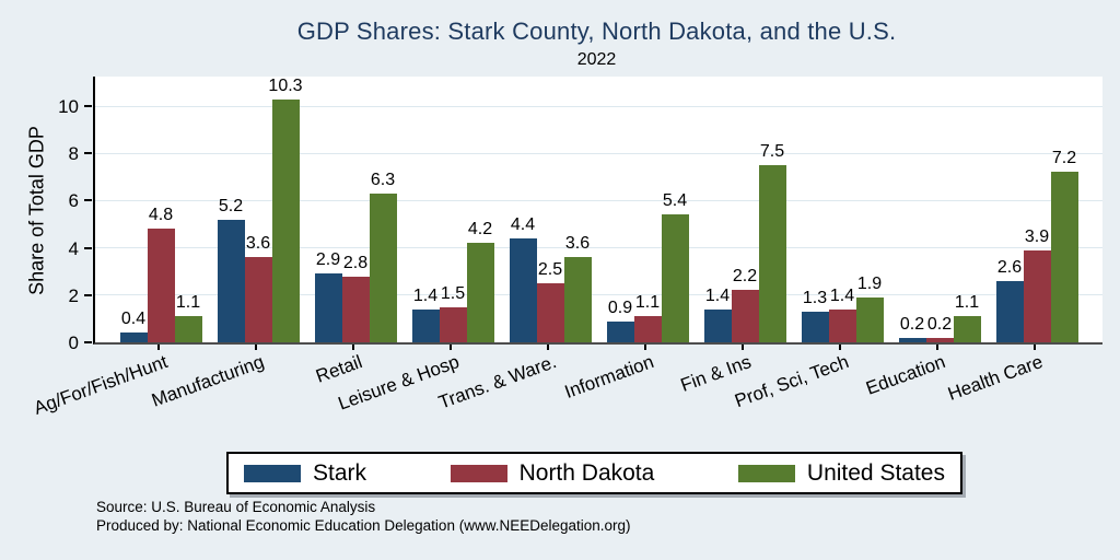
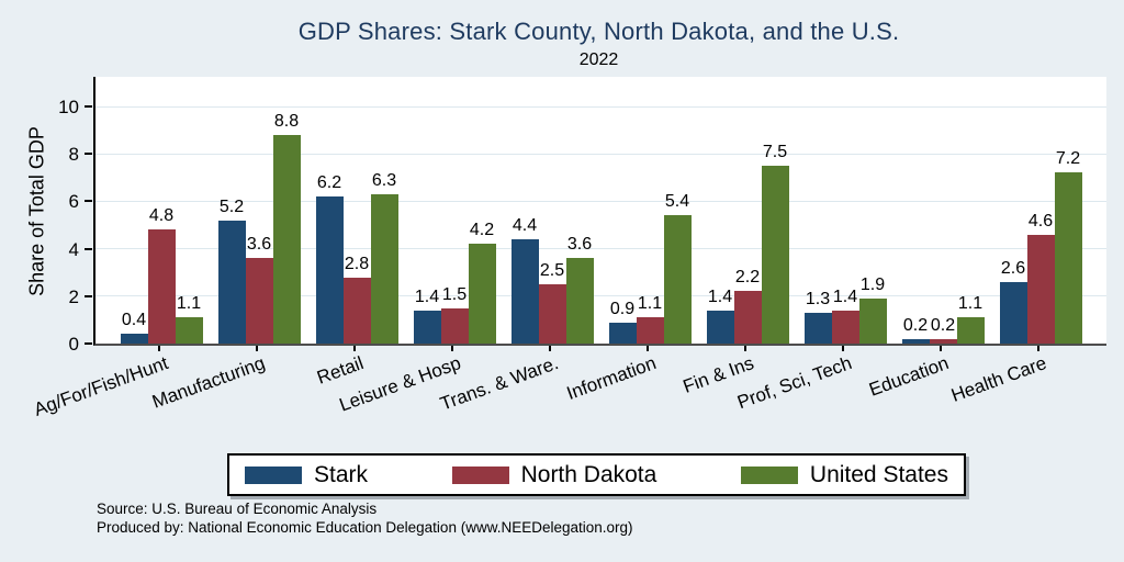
United States/Manufacturing: 10.3 -> 8.8
Stark/Retail: 2.9 -> 6.2
North Dakota/Health Care: 3.9 -> 4.6
